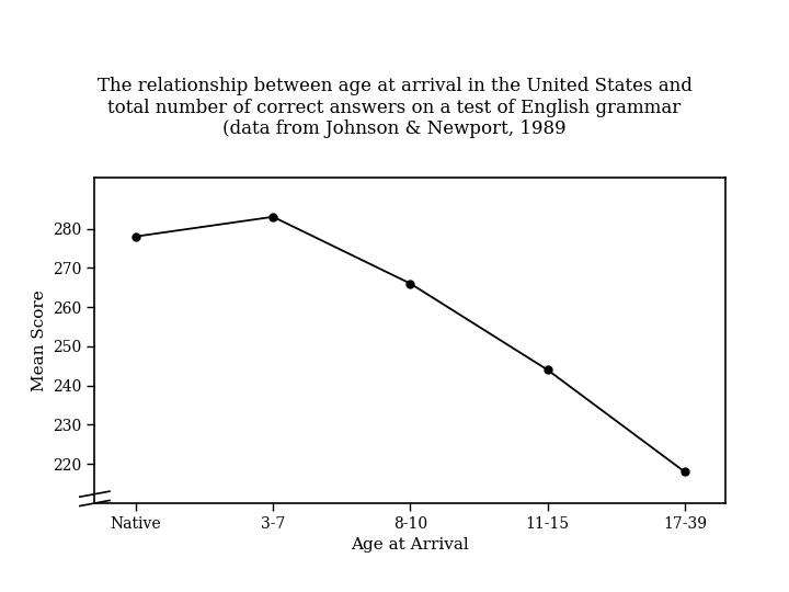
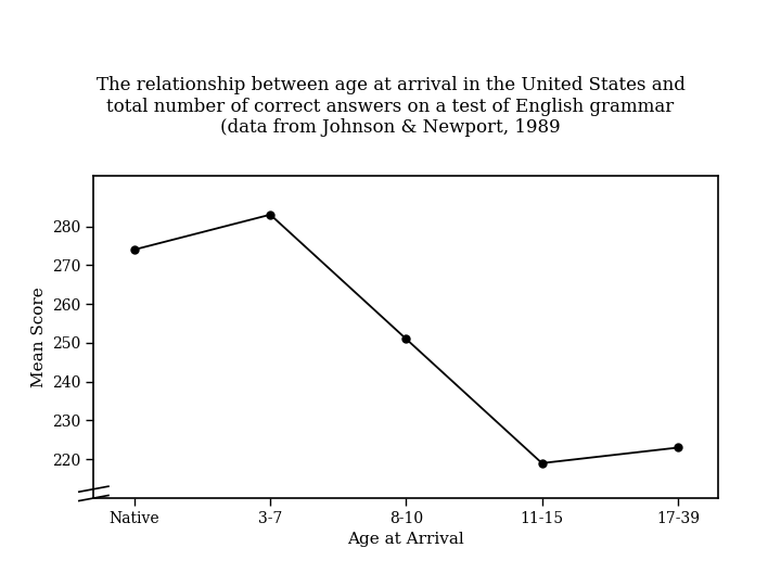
Native: 278 -> 274
8-10: 266 -> 251
11-15: 244 -> 219
17-39: 218 -> 223
